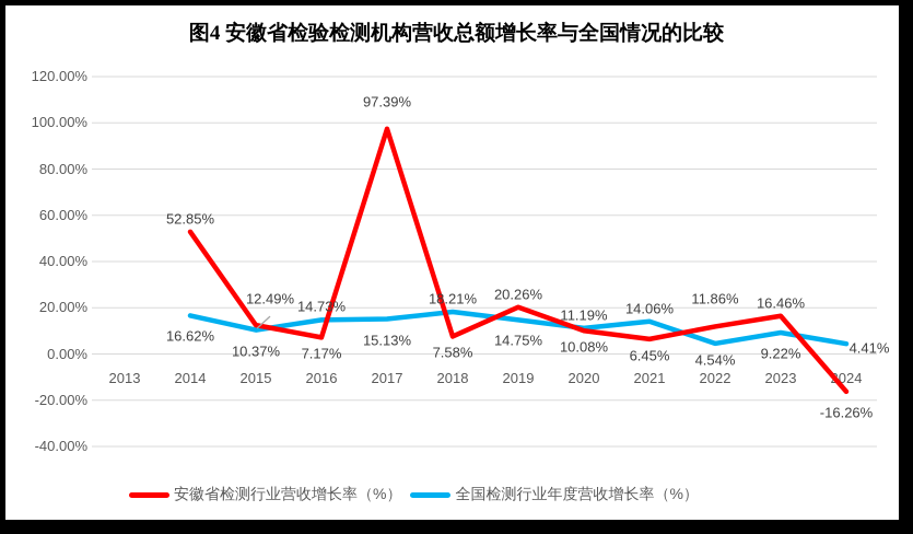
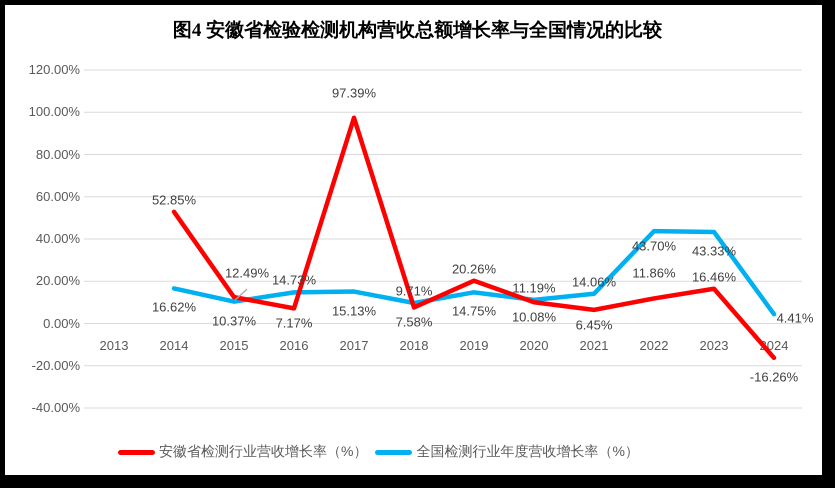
全国检测行业年度营收增长率（%）/2018: 18.21% -> 9.71%
全国检测行业年度营收增长率（%）/2022: 4.54% -> 43.70%
全国检测行业年度营收增长率（%）/2023: 9.22% -> 43.33%
